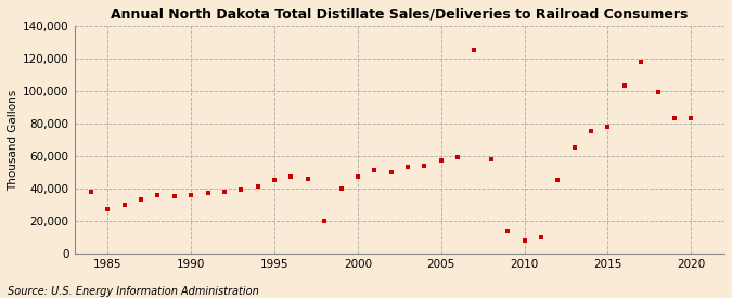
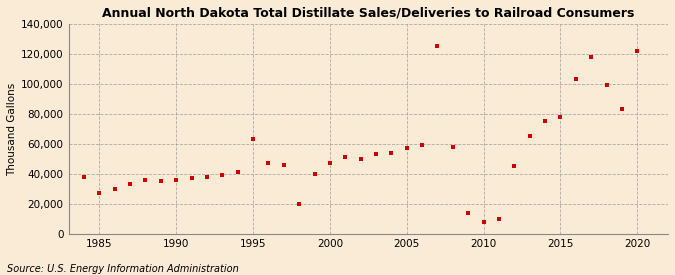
1995: 45,000 -> 63,000
2020: 83,000 -> 122,000
